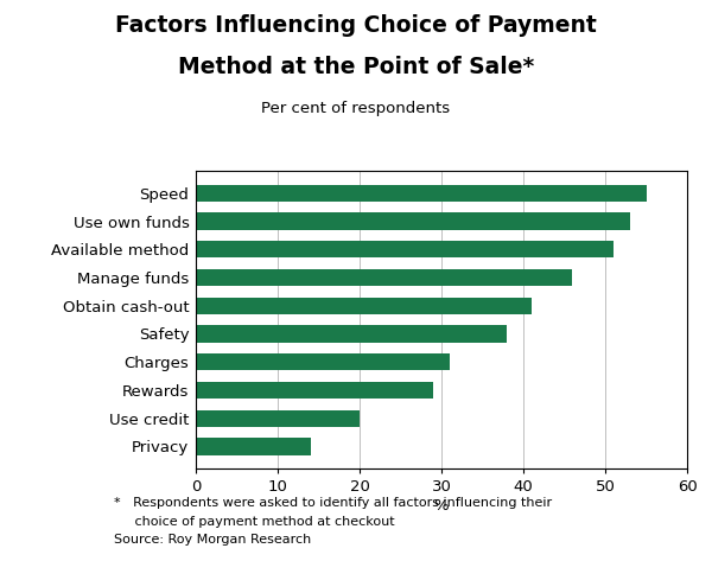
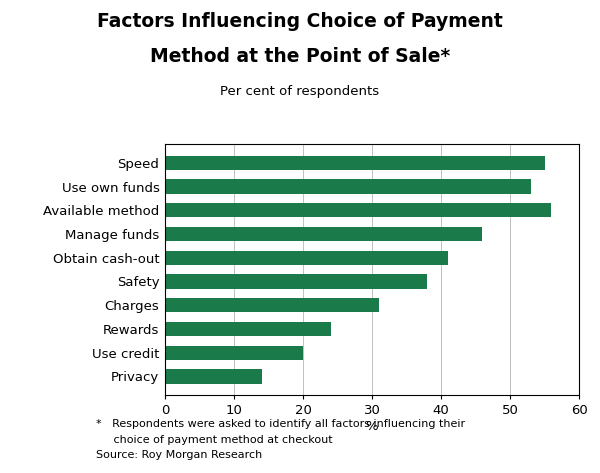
Available method: 51 -> 56
Rewards: 29 -> 24
